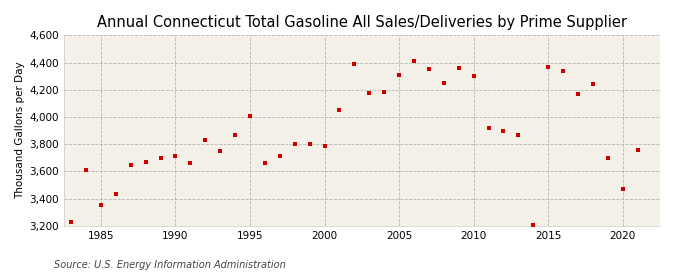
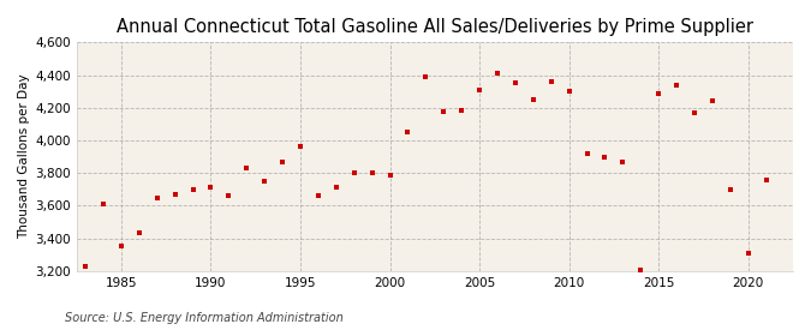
1995: 4,010 -> 3,960
2015: 4,370 -> 4,290
2020: 3,470 -> 3,310
